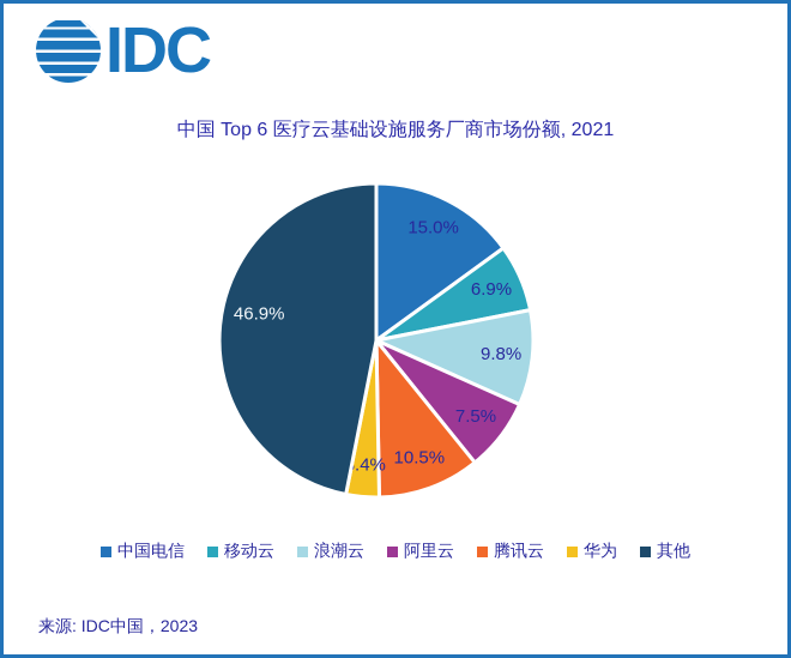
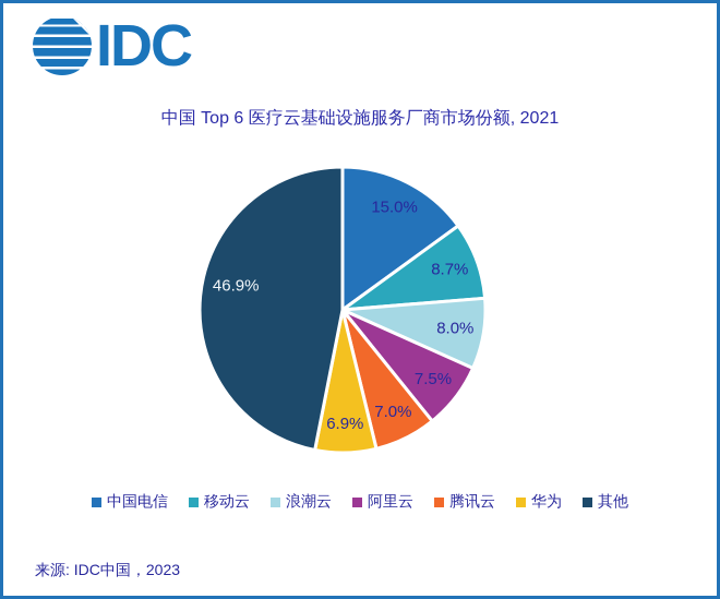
移动云: 6.9% -> 8.7%
浪潮云: 9.8% -> 8.0%
腾讯云: 10.5% -> 7.0%
华为: 3.4% -> 6.9%
